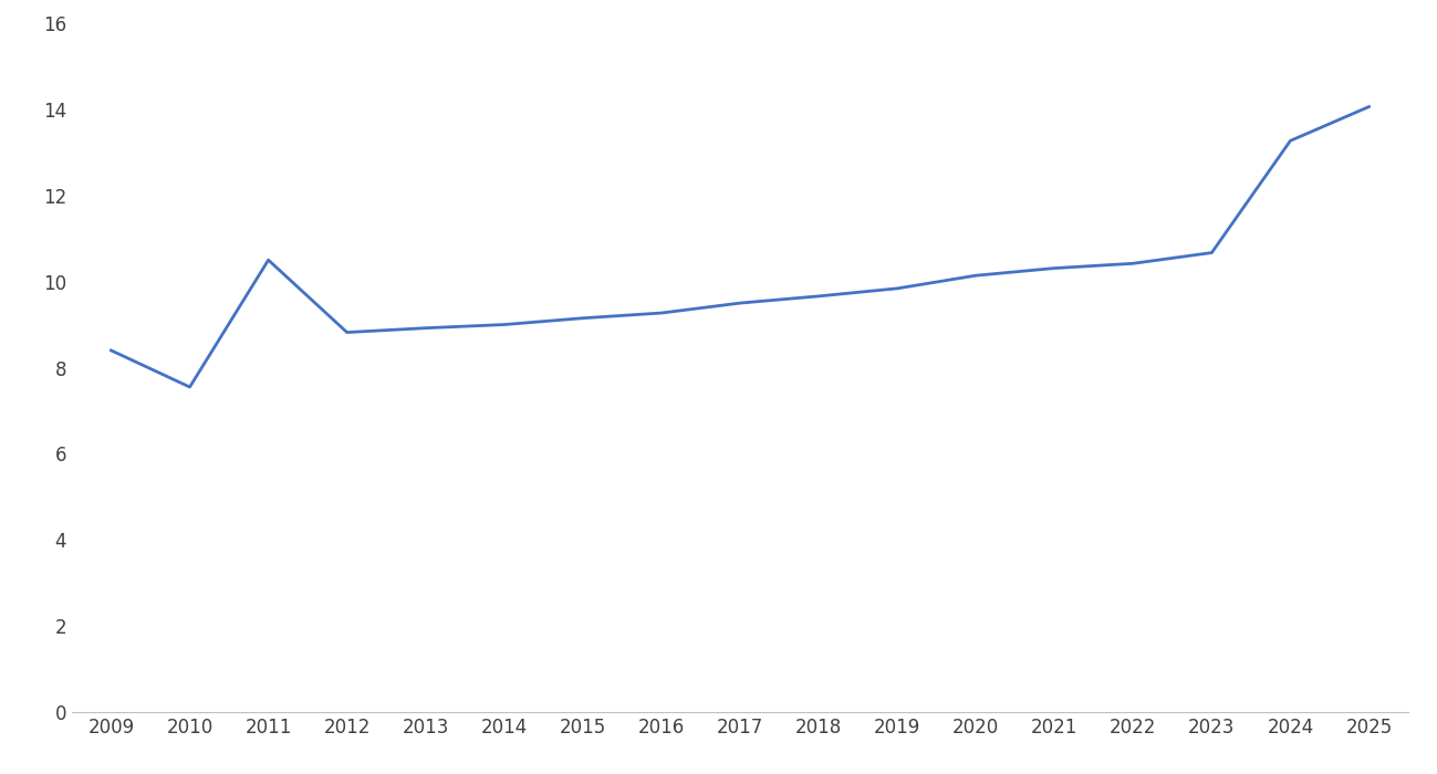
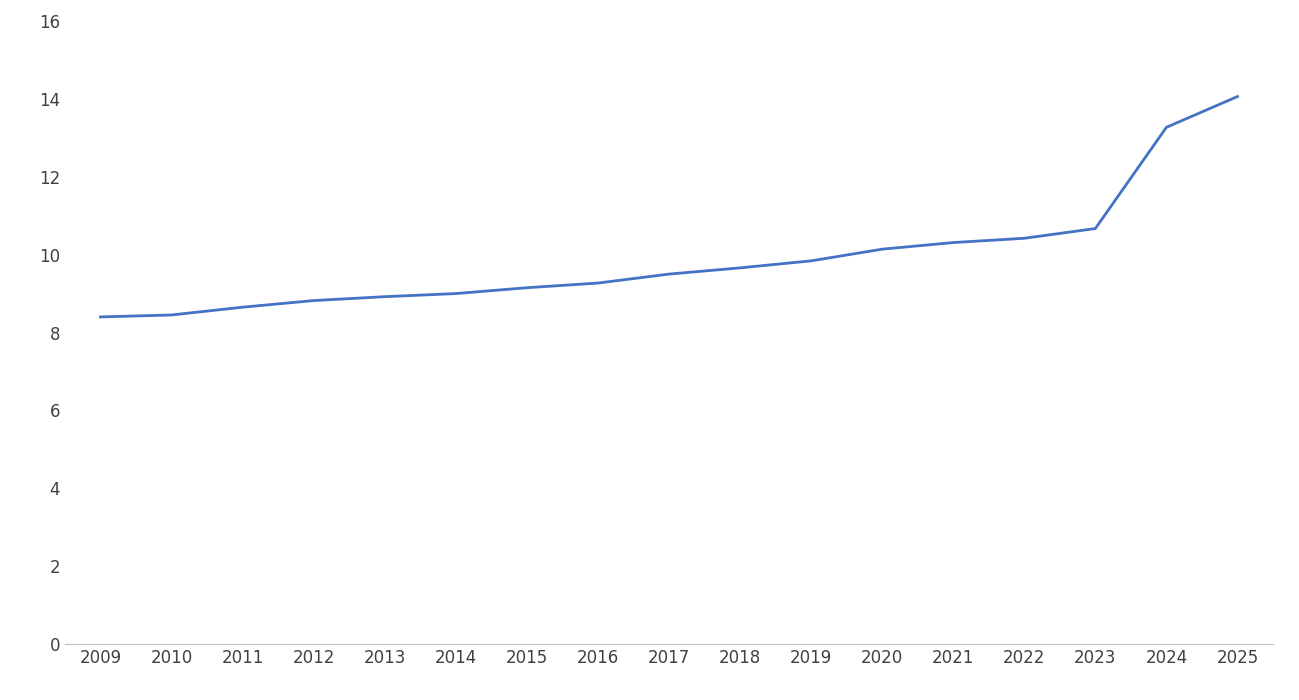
2010: 7.55 -> 8.45
2011: 10.50 -> 8.65
